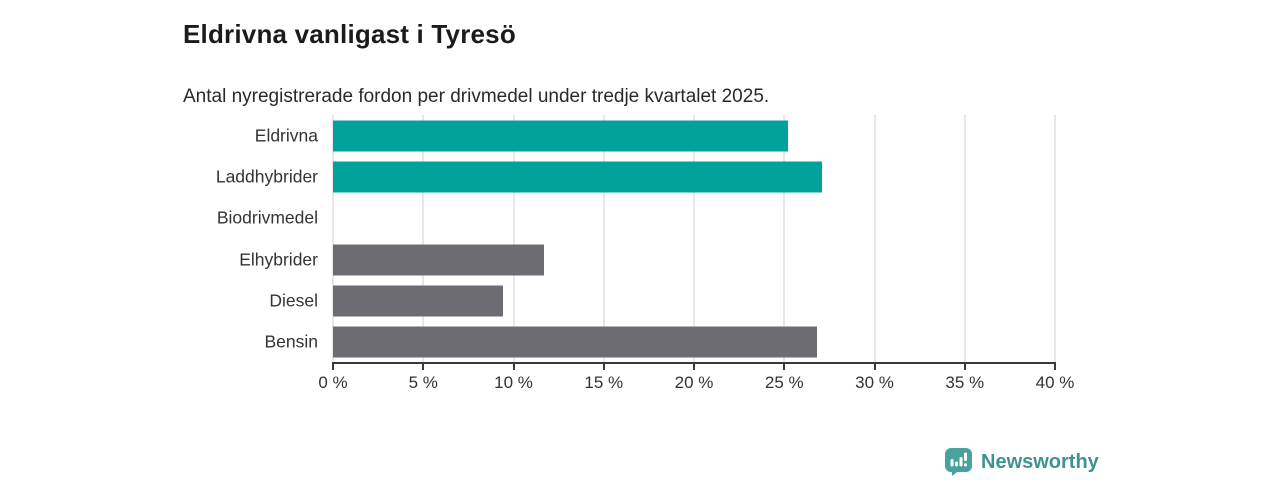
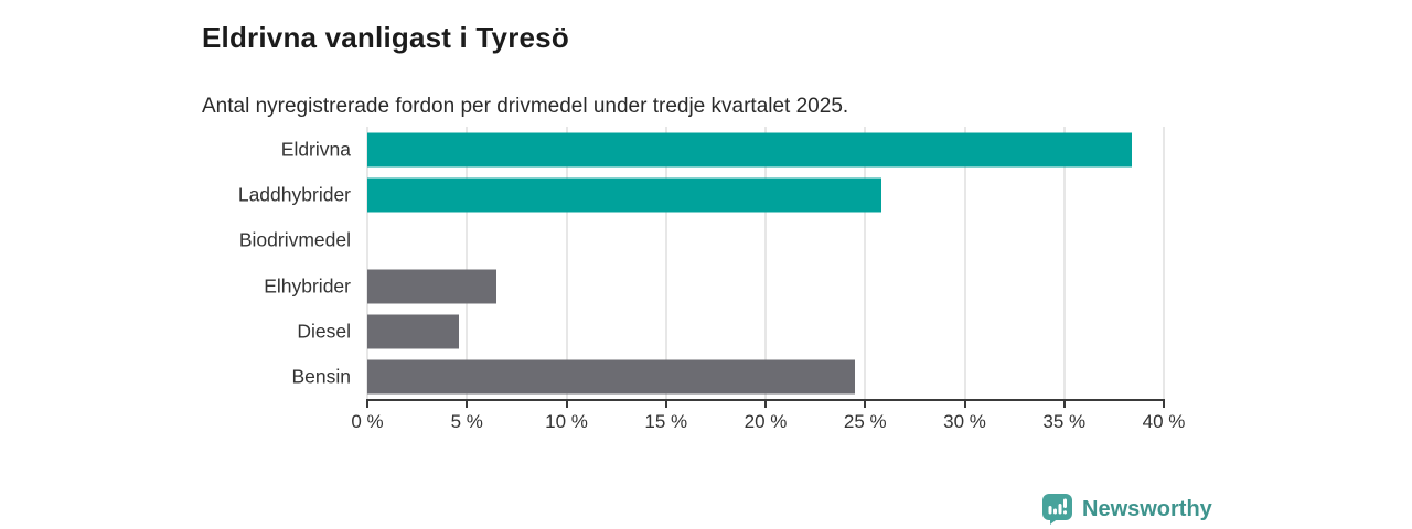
Eldrivna: 25.2% -> 38.4%
Laddhybrider: 27.1% -> 25.8%
Elhybrider: 11.7% -> 6.5%
Diesel: 9.4% -> 4.6%
Bensin: 26.8% -> 24.5%
